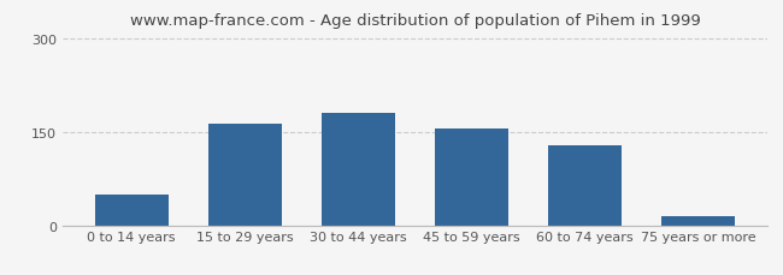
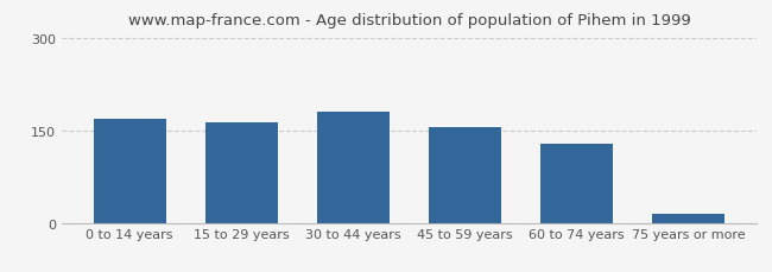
0 to 14 years: 50 -> 168
